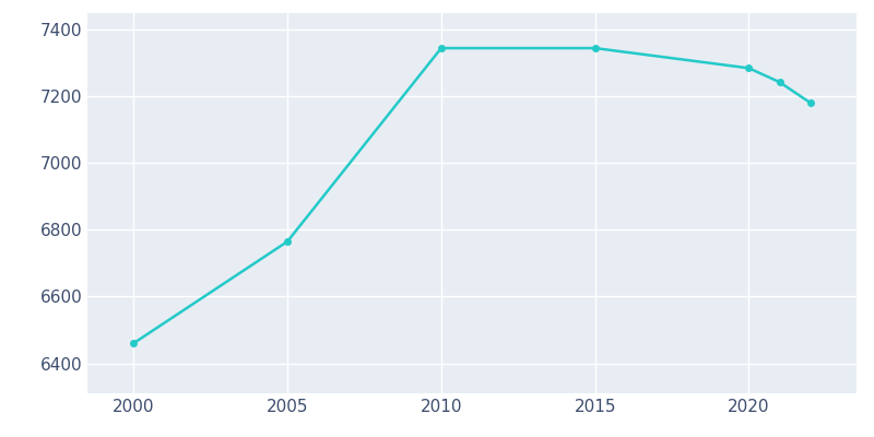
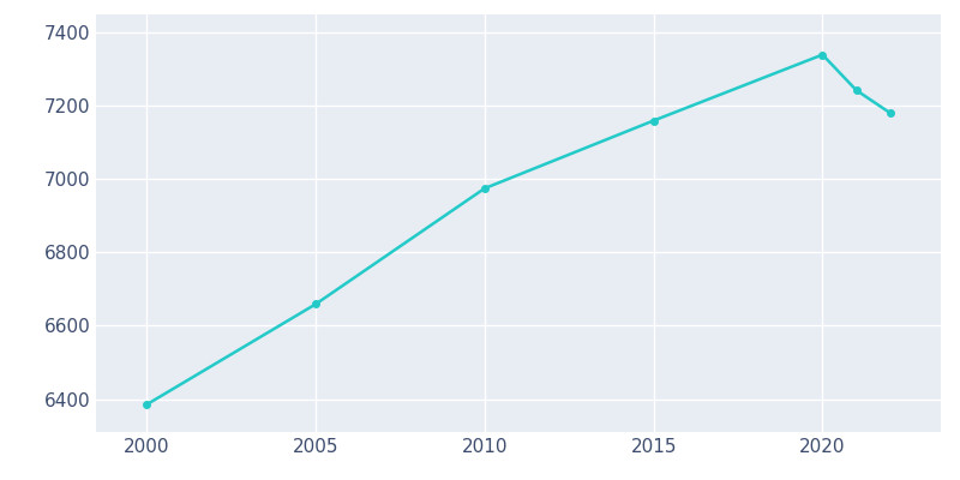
2000: 6460 -> 6385
2005: 6765 -> 6659
2010: 7345 -> 6975
2015: 7345 -> 7160
2020: 7285 -> 7340
